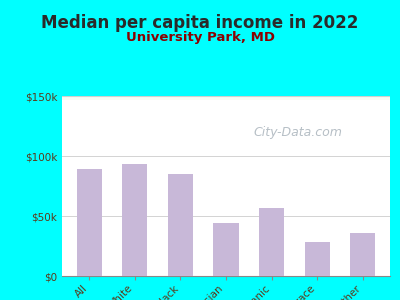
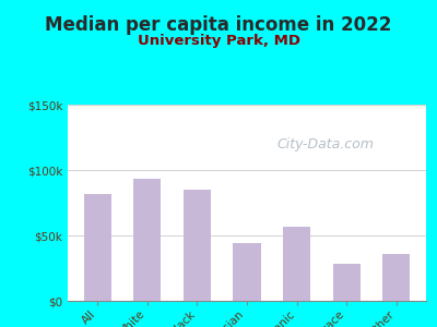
All: $89k -> $82k
